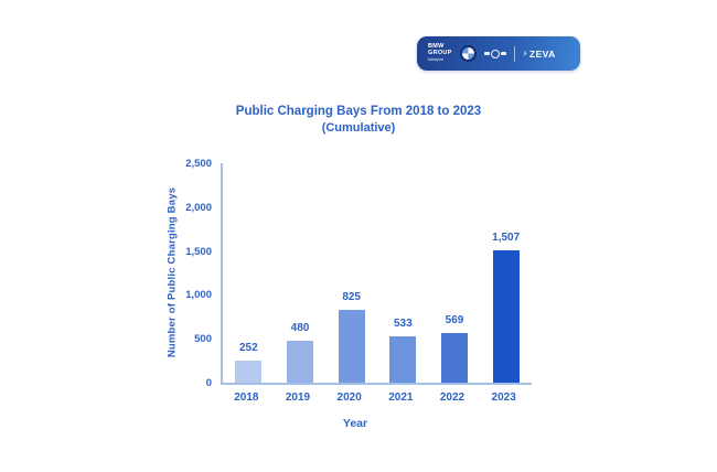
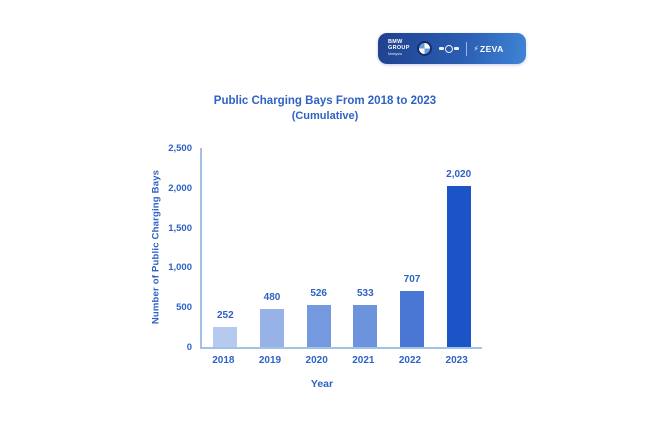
2020: 825 -> 526
2022: 569 -> 707
2023: 1,507 -> 2,020
